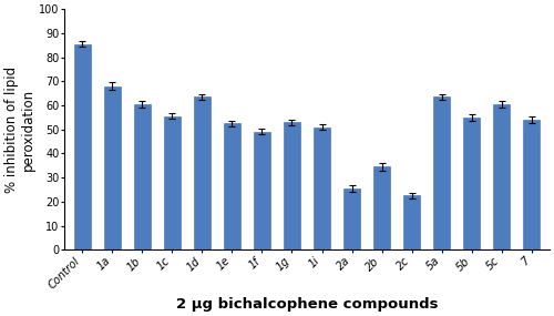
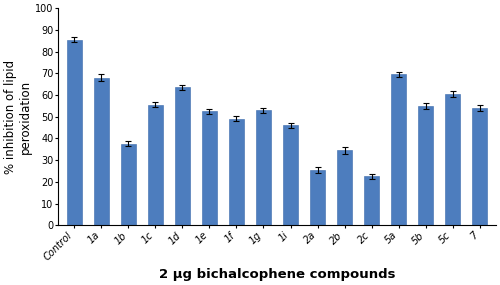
1b: 60.5 -> 37.5
1i: 51.0 -> 46.0
5a: 63.5 -> 69.5
